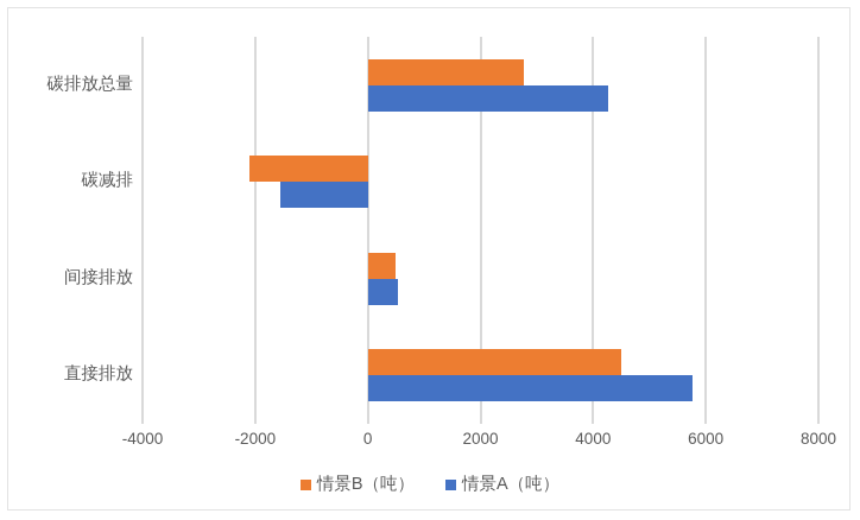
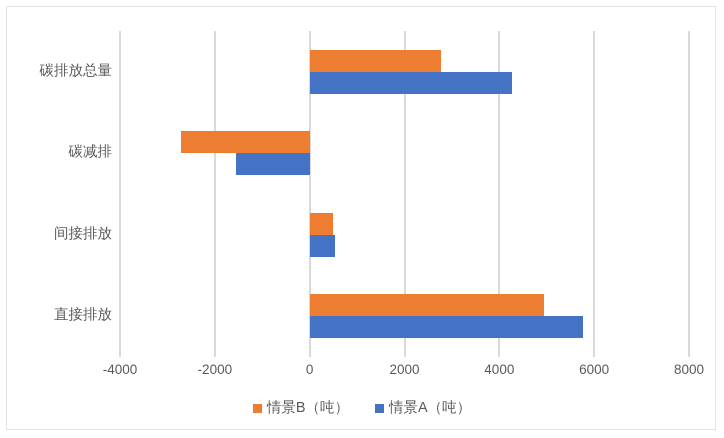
情景B（吨）/碳减排: -2100 -> -2700
情景B（吨）/直接排放: 4500 -> 4900
